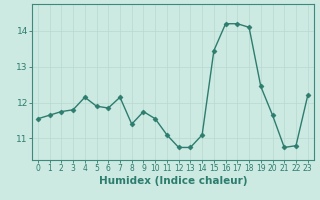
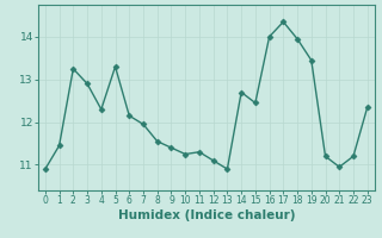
0: 11.55 -> 10.90
1: 11.65 -> 11.45
2: 11.75 -> 13.25
3: 11.80 -> 12.90
4: 12.15 -> 12.30
5: 11.90 -> 13.30
6: 11.85 -> 12.15
7: 12.15 -> 11.95
8: 11.40 -> 11.55
9: 11.75 -> 11.40
10: 11.55 -> 11.25
11: 11.10 -> 11.30
12: 10.75 -> 11.10
13: 10.75 -> 10.90
14: 11.10 -> 12.70
15: 13.45 -> 12.45
16: 14.20 -> 14.00
17: 14.20 -> 14.35
18: 14.10 -> 13.95
19: 12.45 -> 13.45
20: 11.65 -> 11.20
21: 10.75 -> 10.95
22: 10.80 -> 11.20
23: 12.20 -> 12.35
